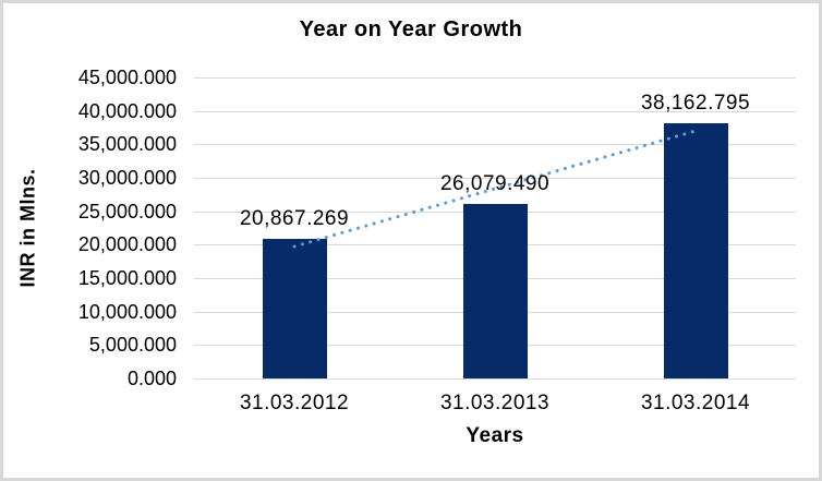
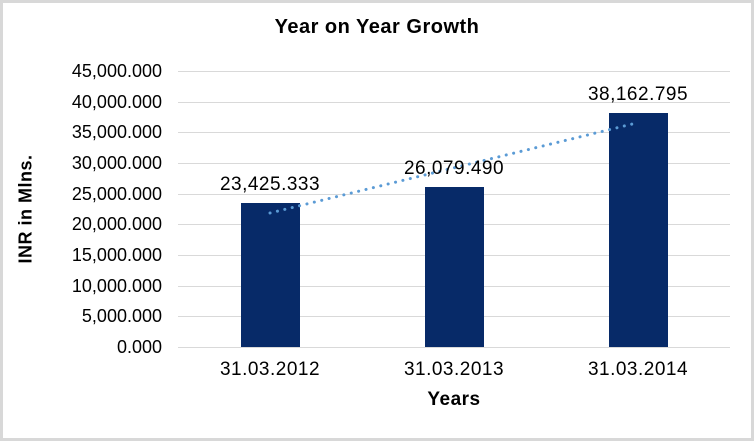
31.03.2012: 20,867.269 -> 23,425.333
